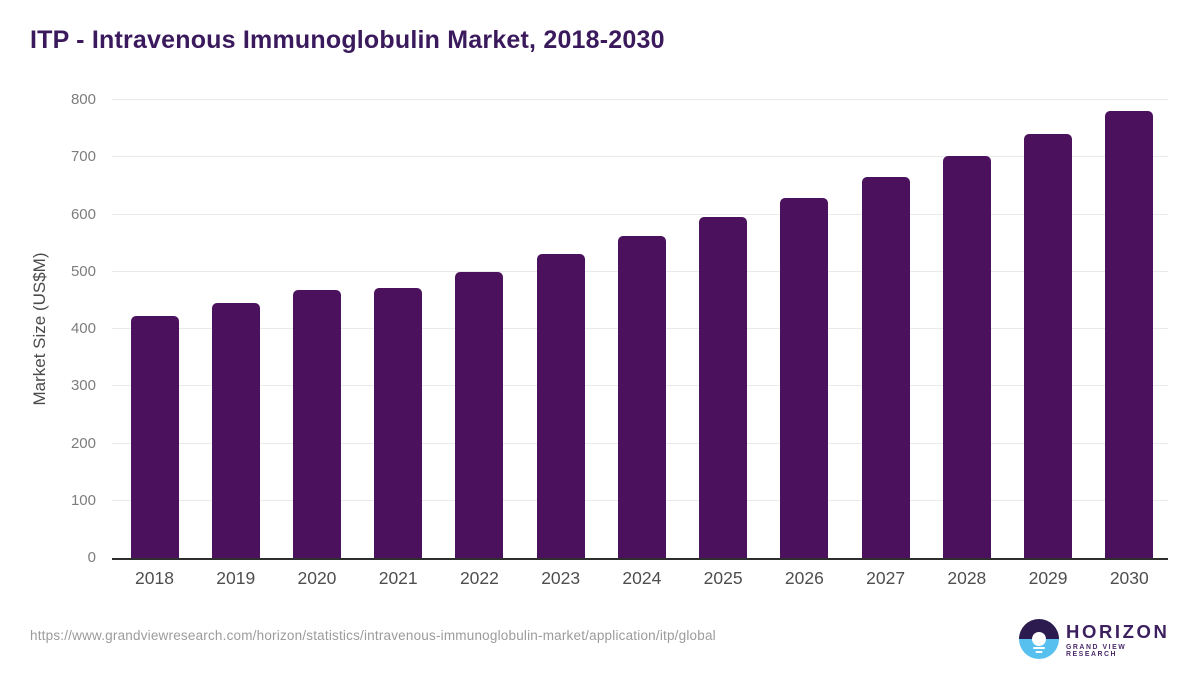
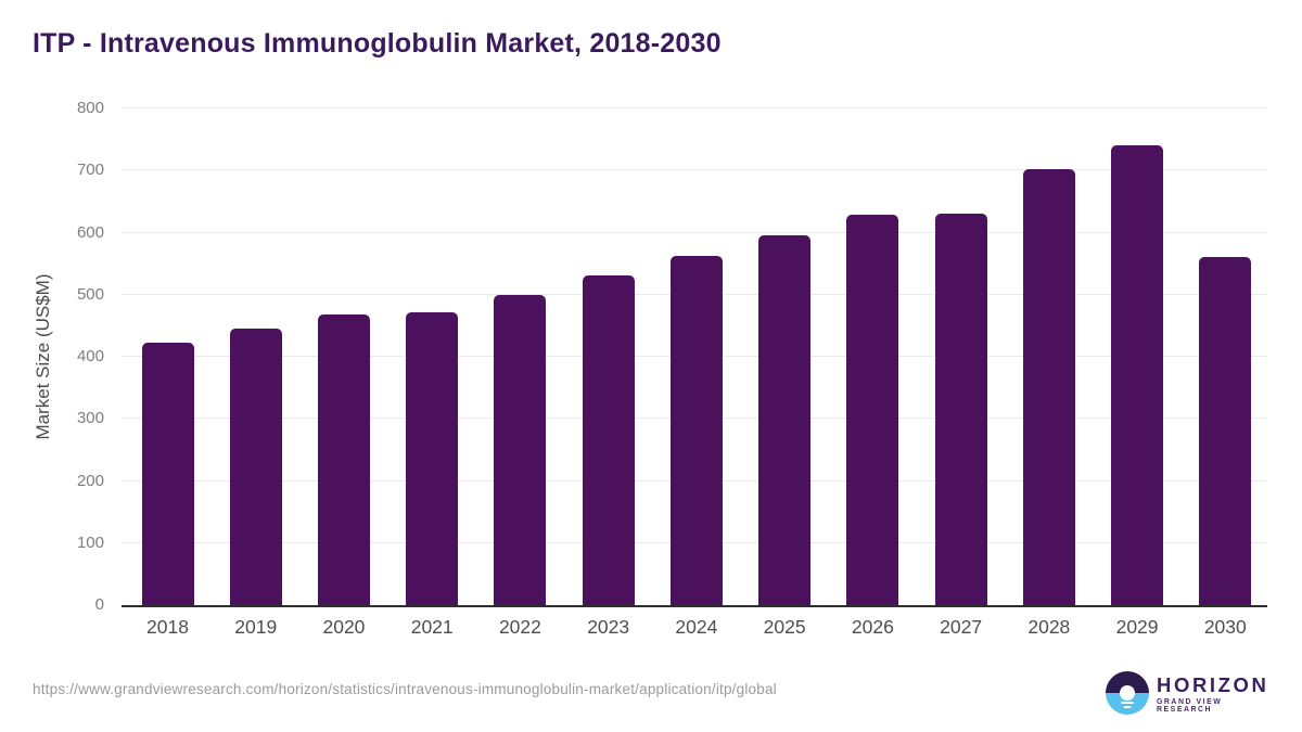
2027: 660 -> 630
2030: 780 -> 560
